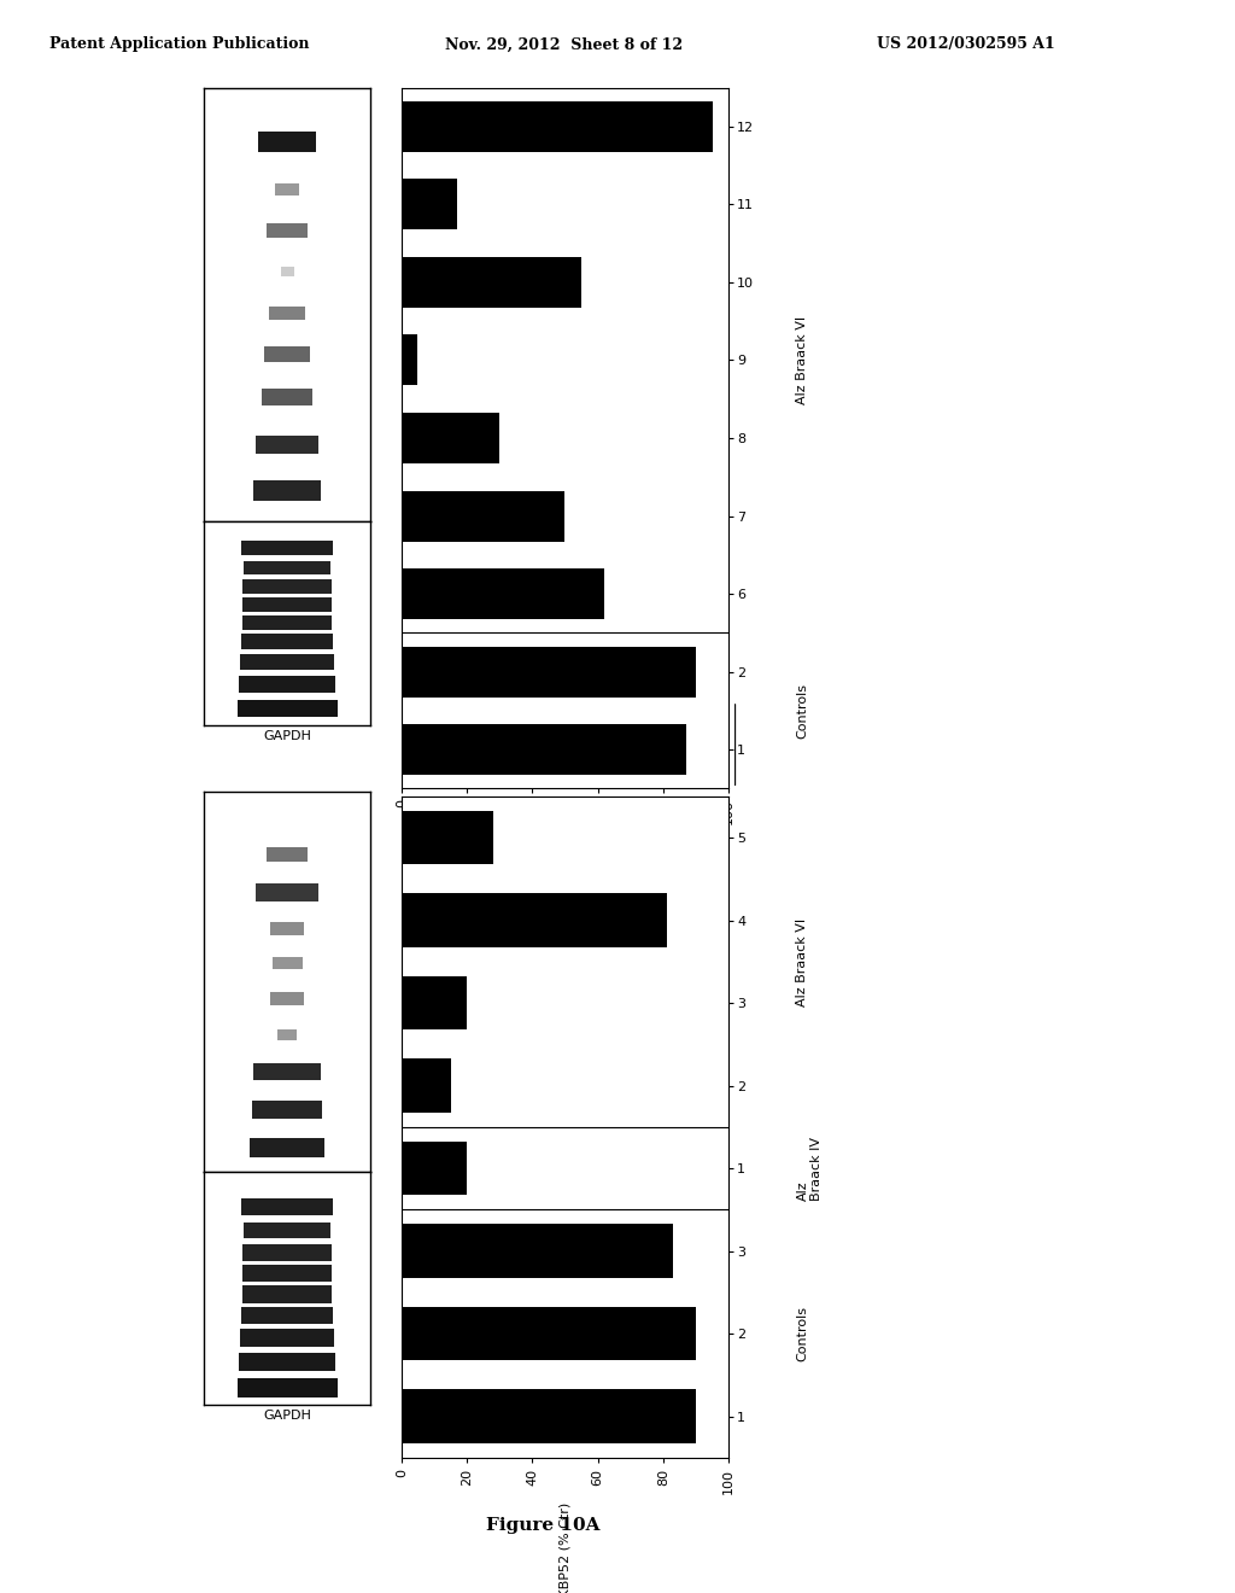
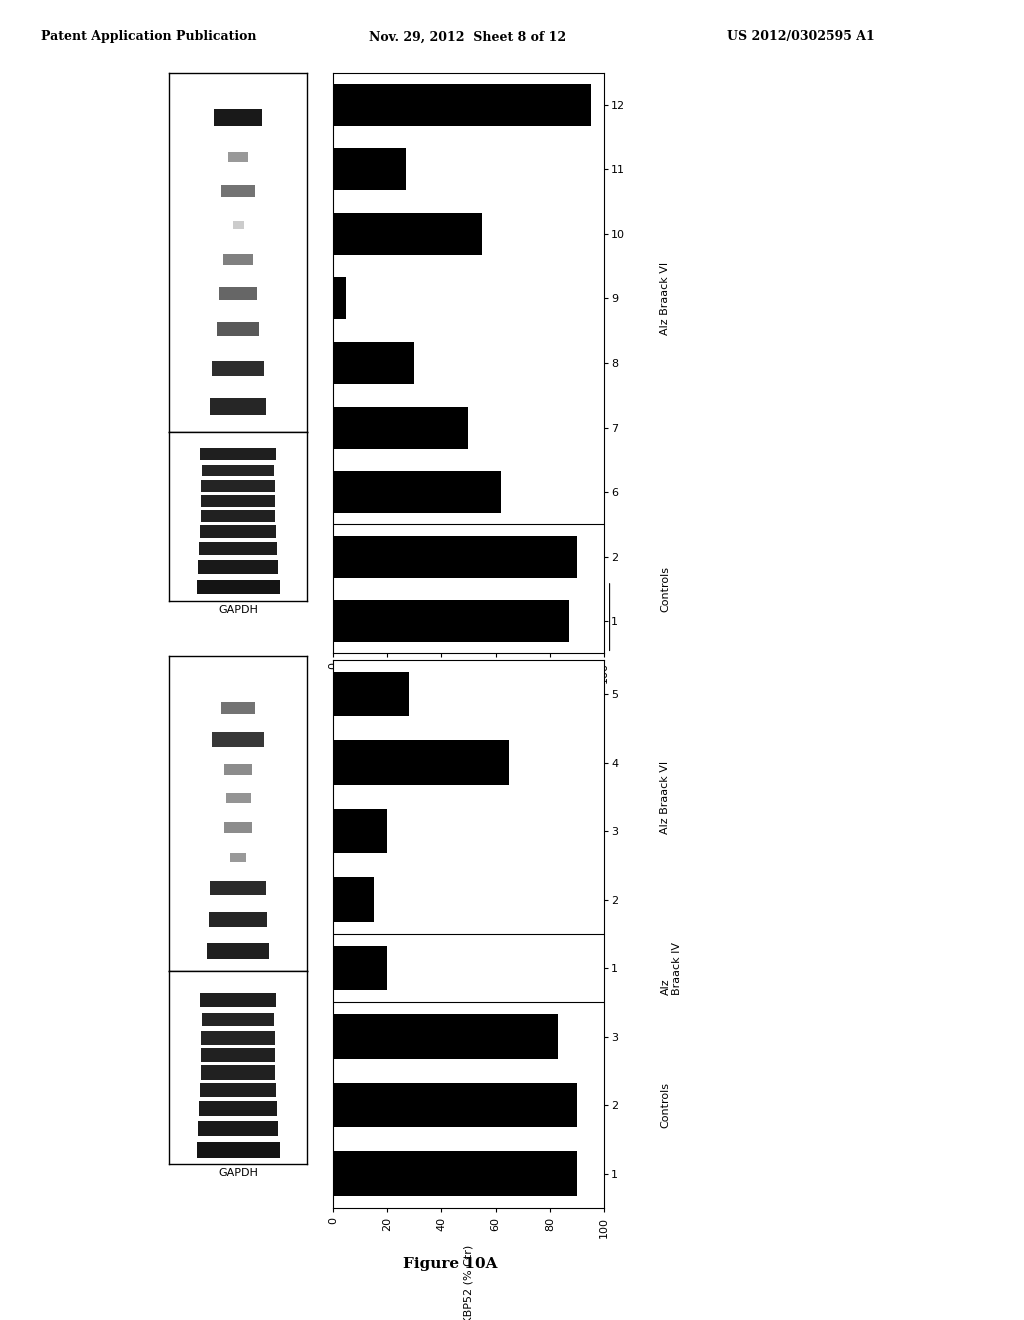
11: 17 -> 27
4: 81 -> 65
